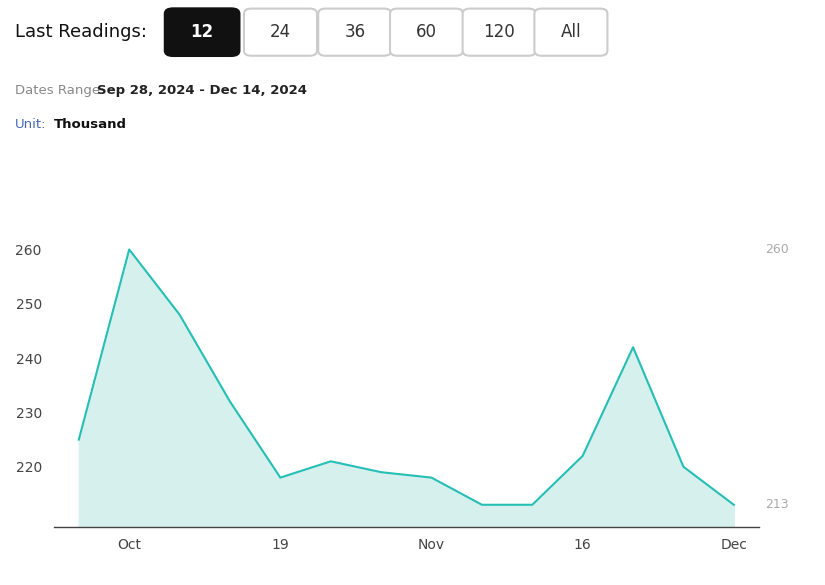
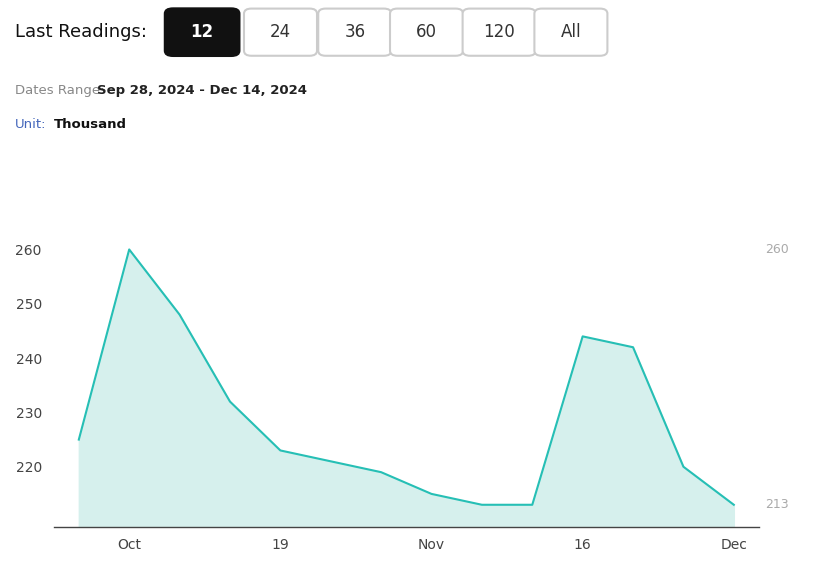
19: 218 -> 223
Nov: 218 -> 215
16: 222 -> 244
